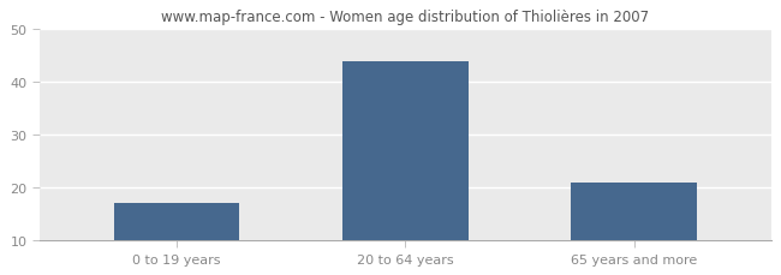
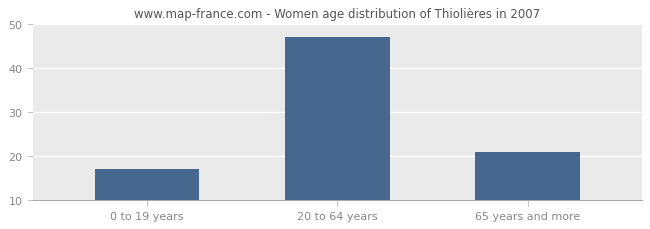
20 to 64 years: 44 -> 47
